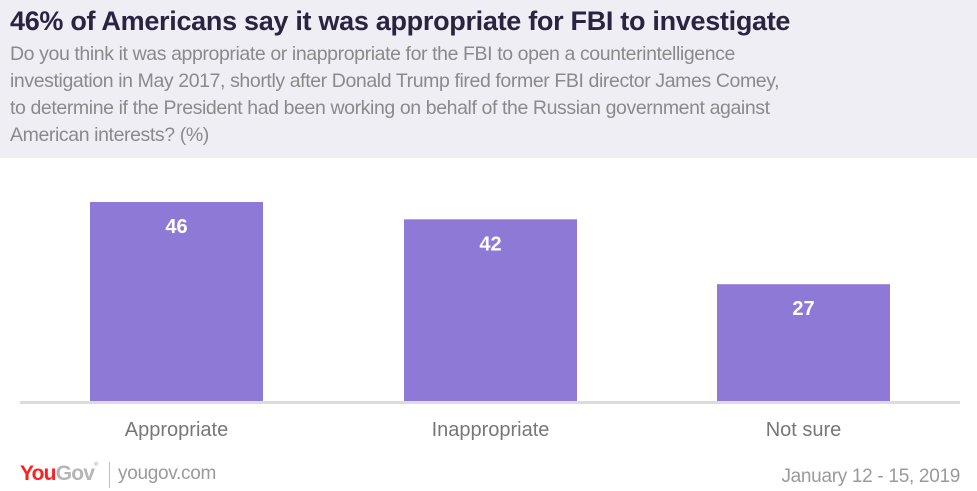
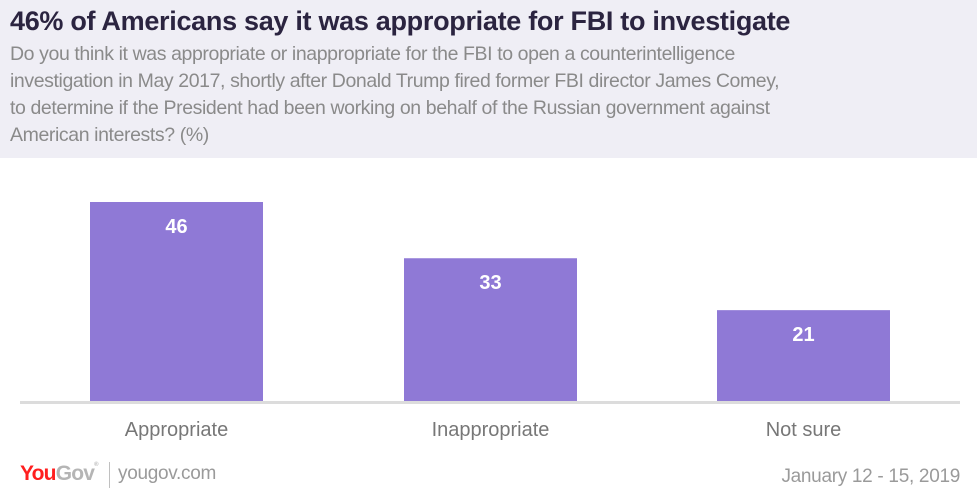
Inappropriate: 42 -> 33
Not sure: 27 -> 21
